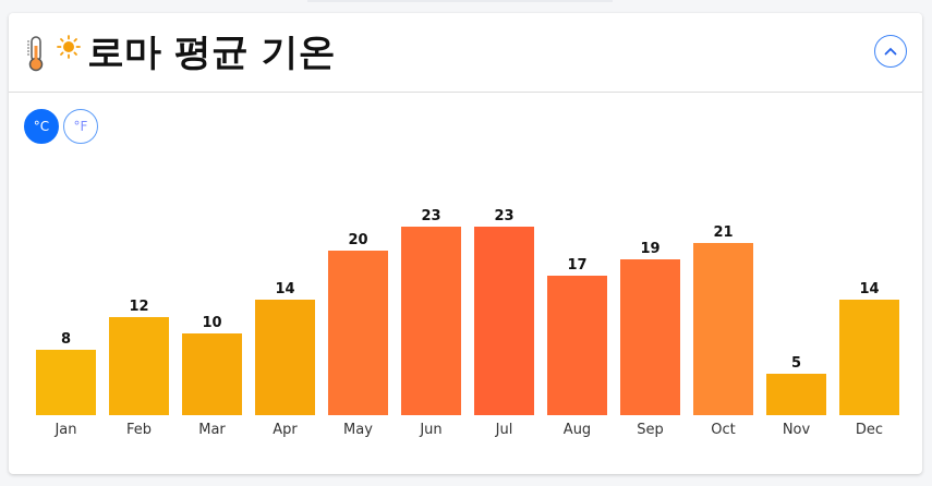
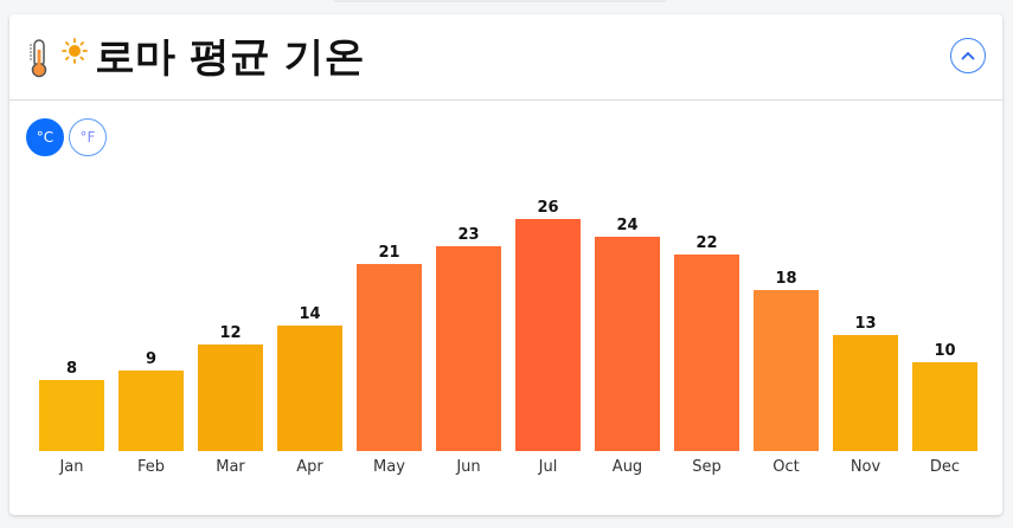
Feb: 12 -> 9
Mar: 10 -> 12
May: 20 -> 21
Jul: 23 -> 26
Aug: 17 -> 24
Sep: 19 -> 22
Oct: 21 -> 18
Nov: 5 -> 13
Dec: 14 -> 10
